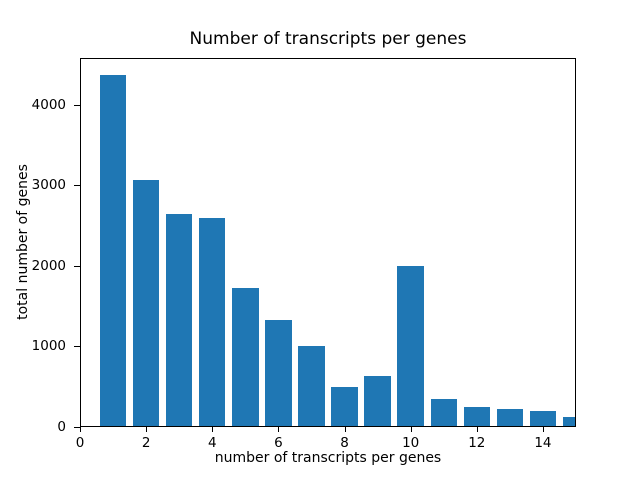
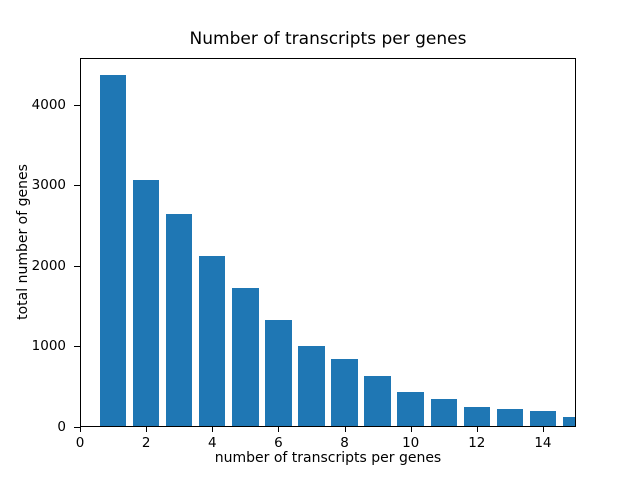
4: 2600 -> 2100
8: 500 -> 800
10: 2000 -> 400
